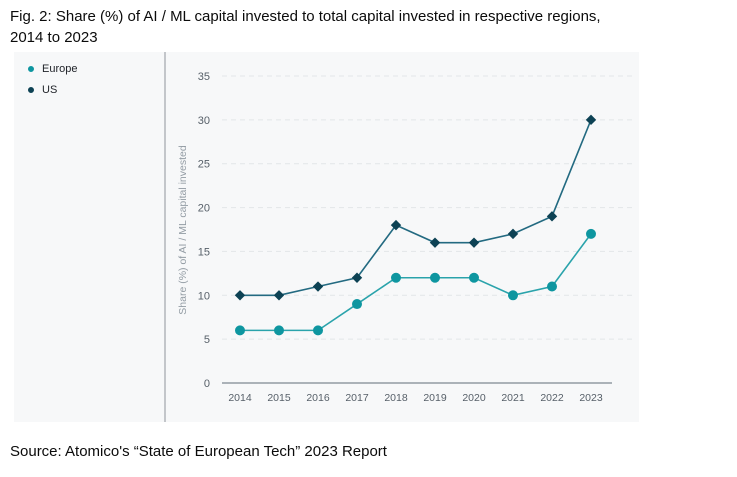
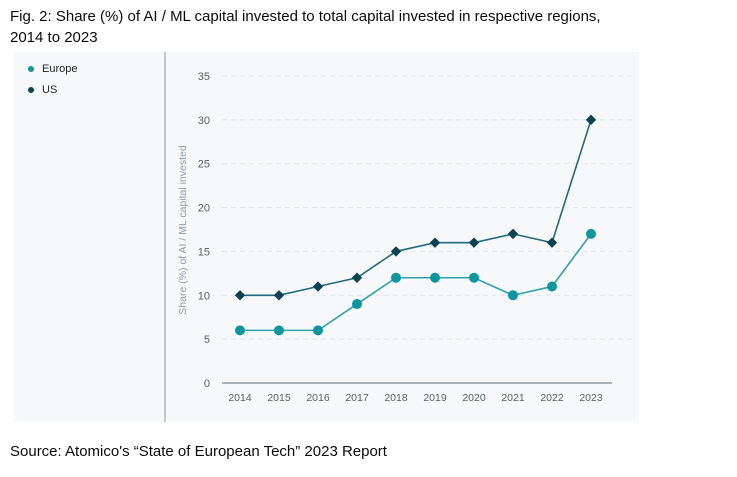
US/2018: 18 -> 15
US/2022: 19 -> 16
